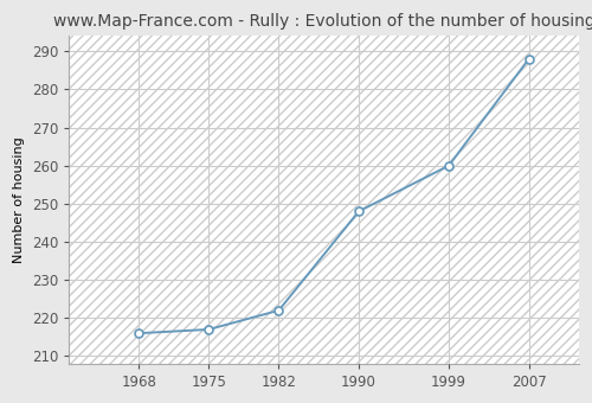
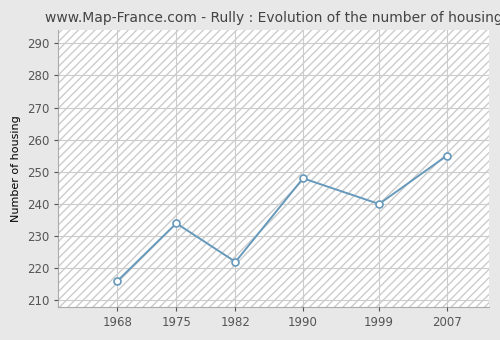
1975: 217 -> 234
1999: 260 -> 240
2007: 288 -> 255
